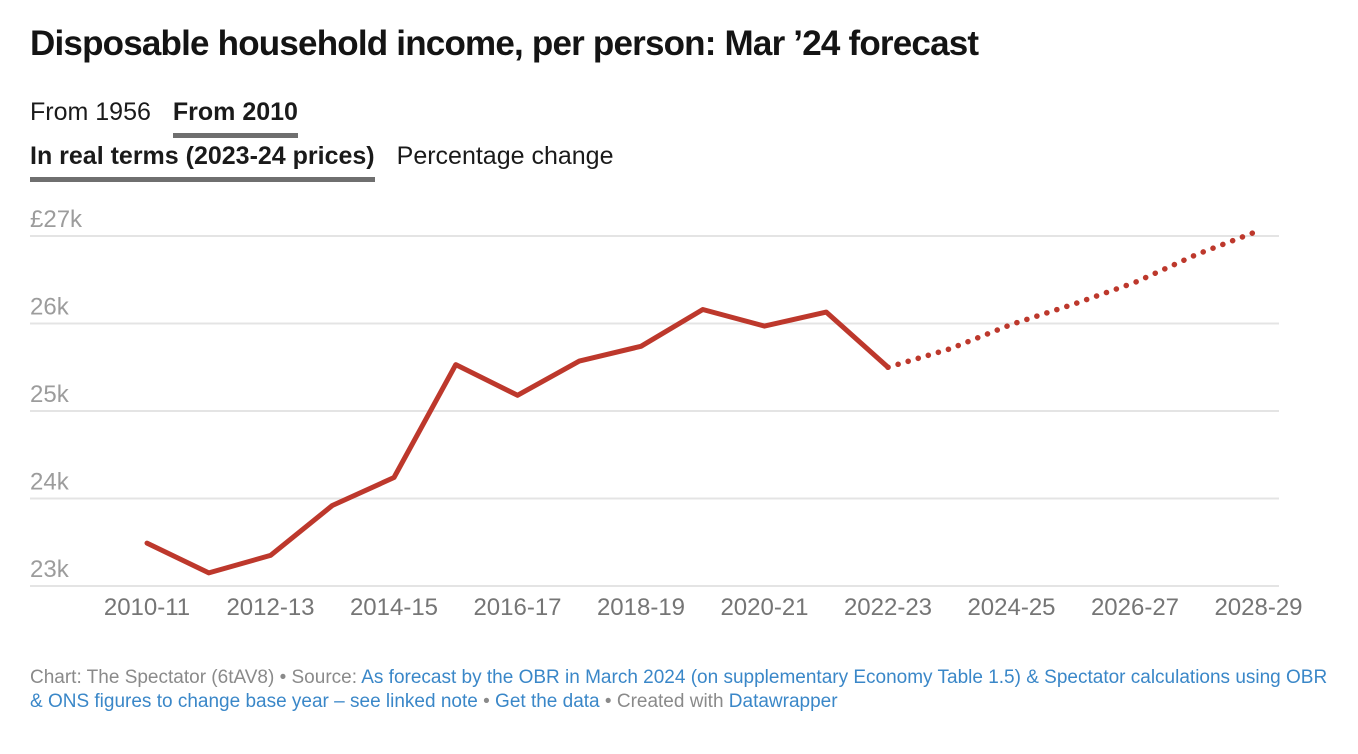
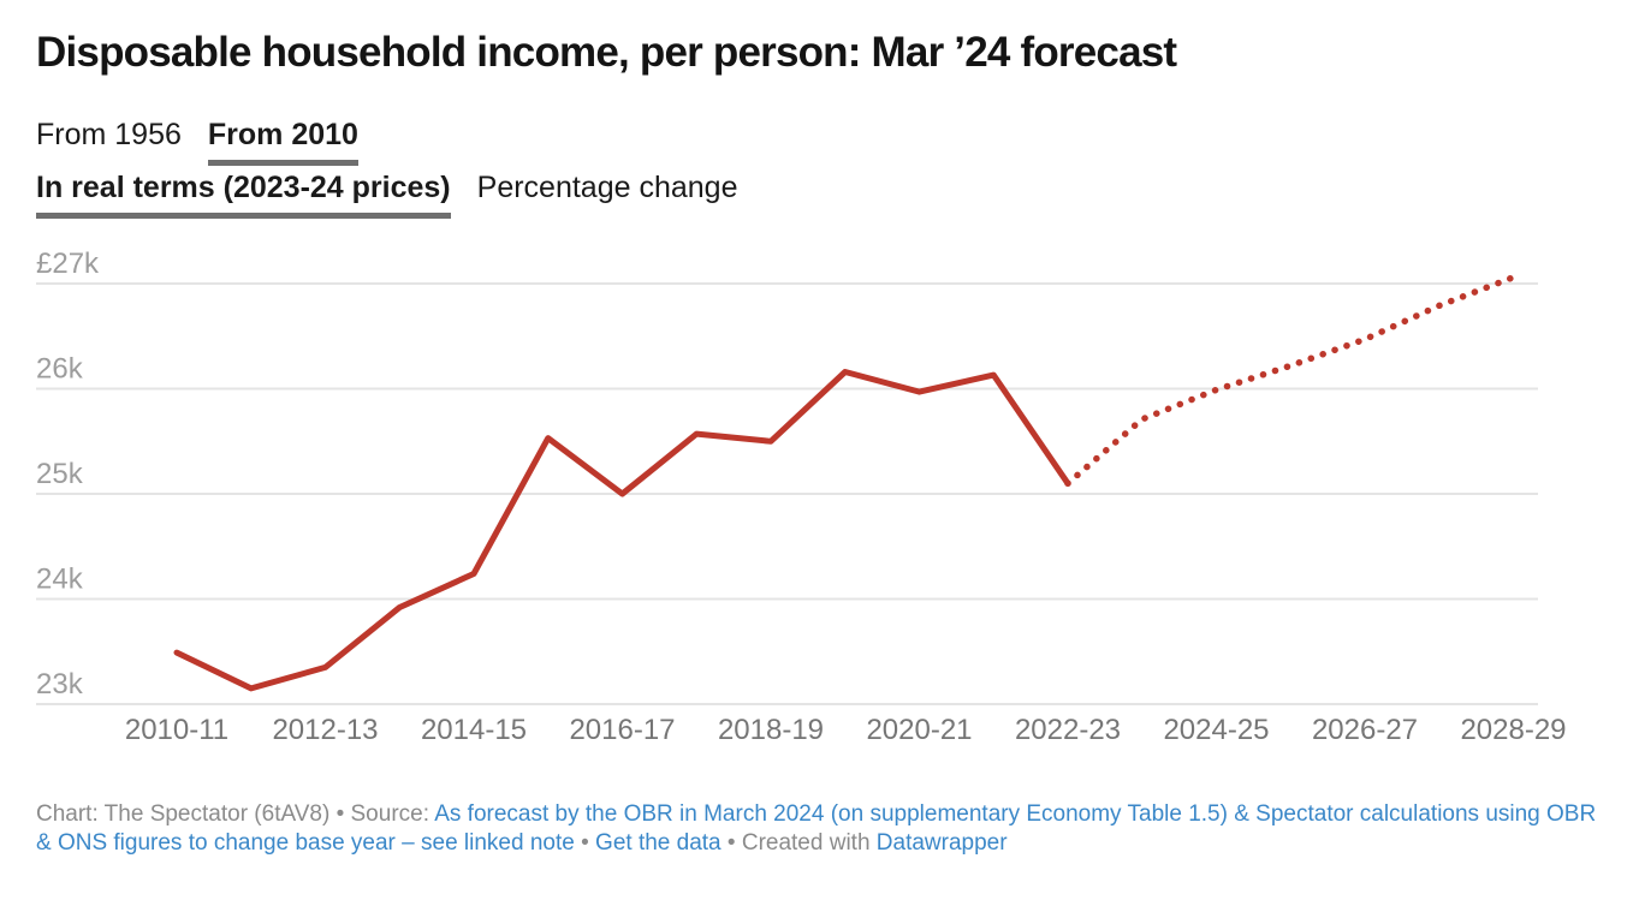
2016-17: £25.2k -> £25.0k
2018-19: £25.7k -> £25.5k
2022-23: £25.5k -> £25.1k
